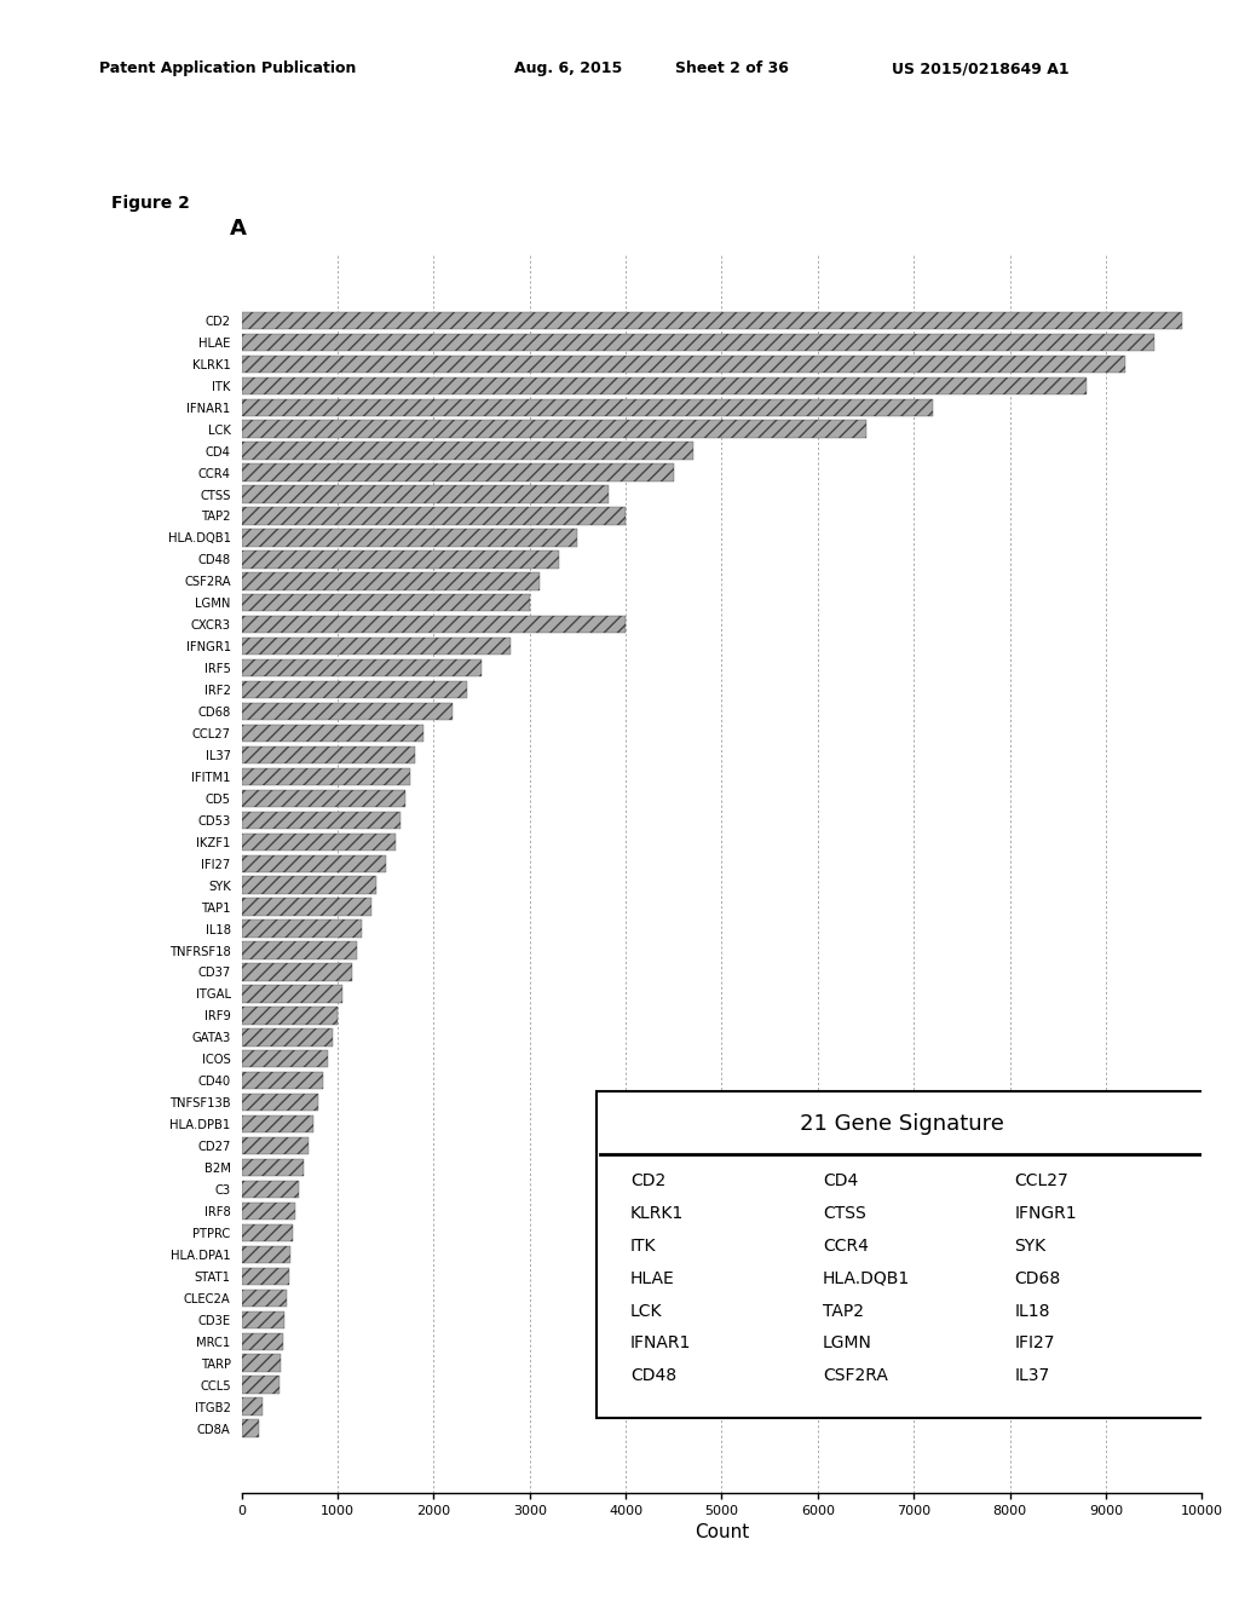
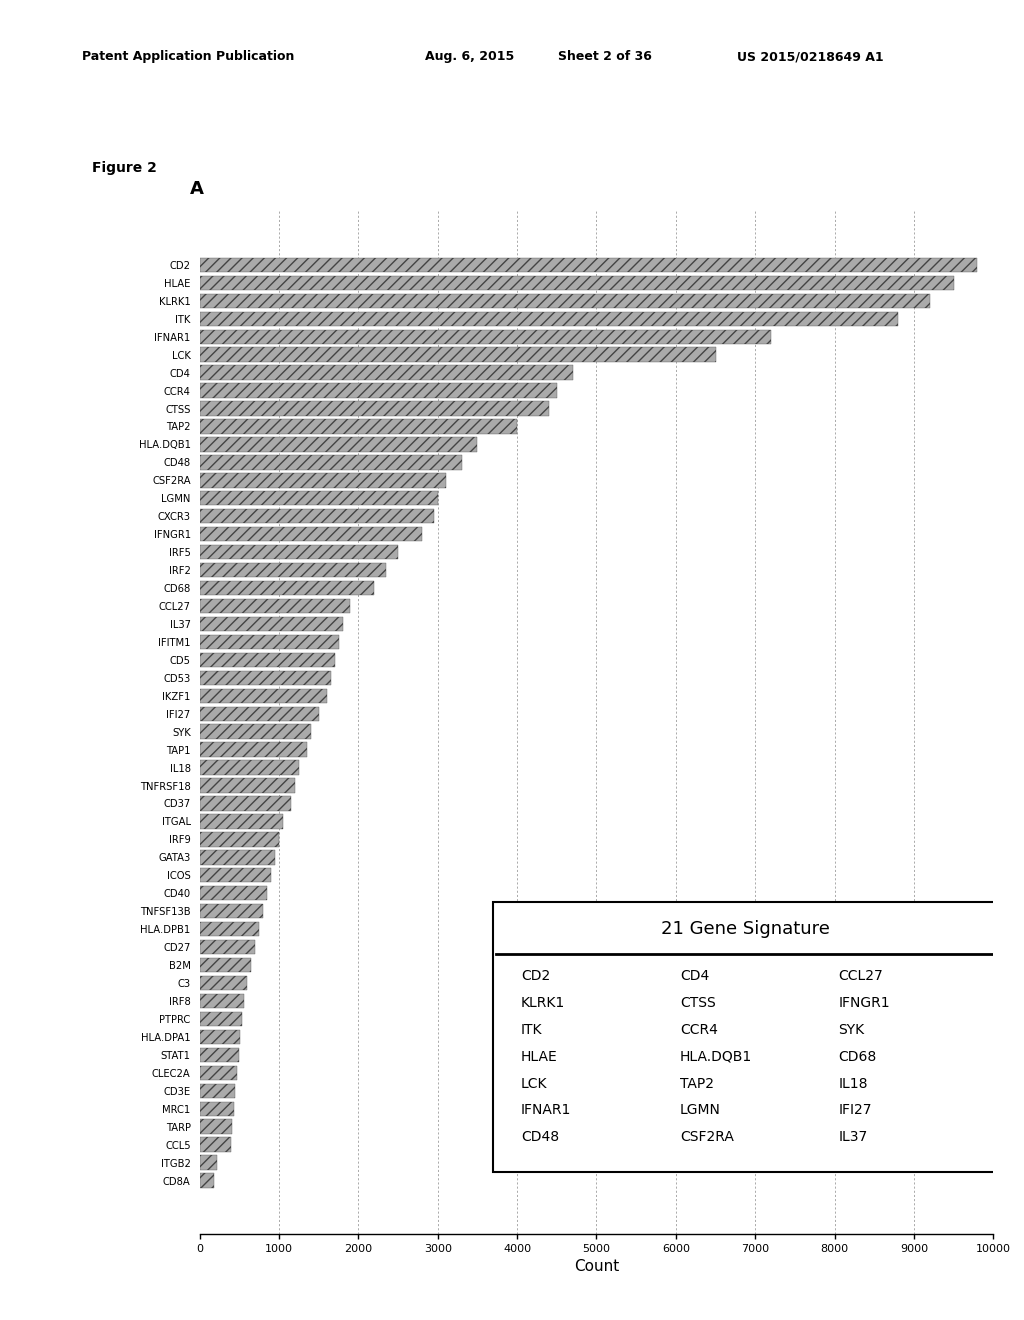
CTSS: 3820 -> 4400
CXCR3: 4000 -> 2950
